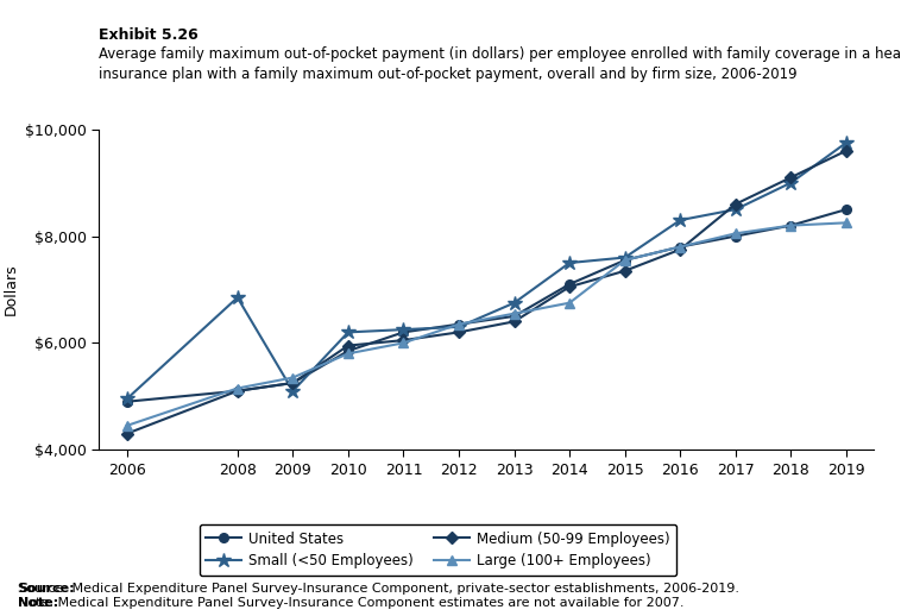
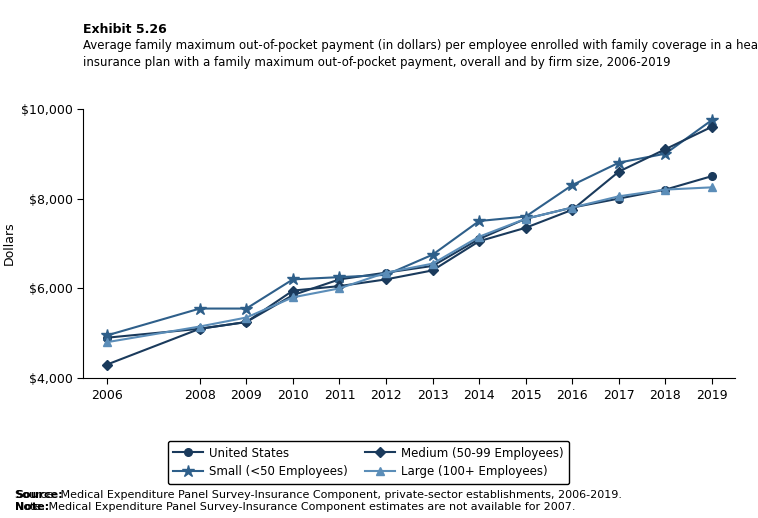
Large (100+ Employees)/2006: $4,450 -> $4,800
Small (<50 Employees)/2008: $6,850 -> $5,550
Small (<50 Employees)/2009: $5,100 -> $5,550
Large (100+ Employees)/2014: $6,750 -> $7,150
Small (<50 Employees)/2017: $8,500 -> $8,800
